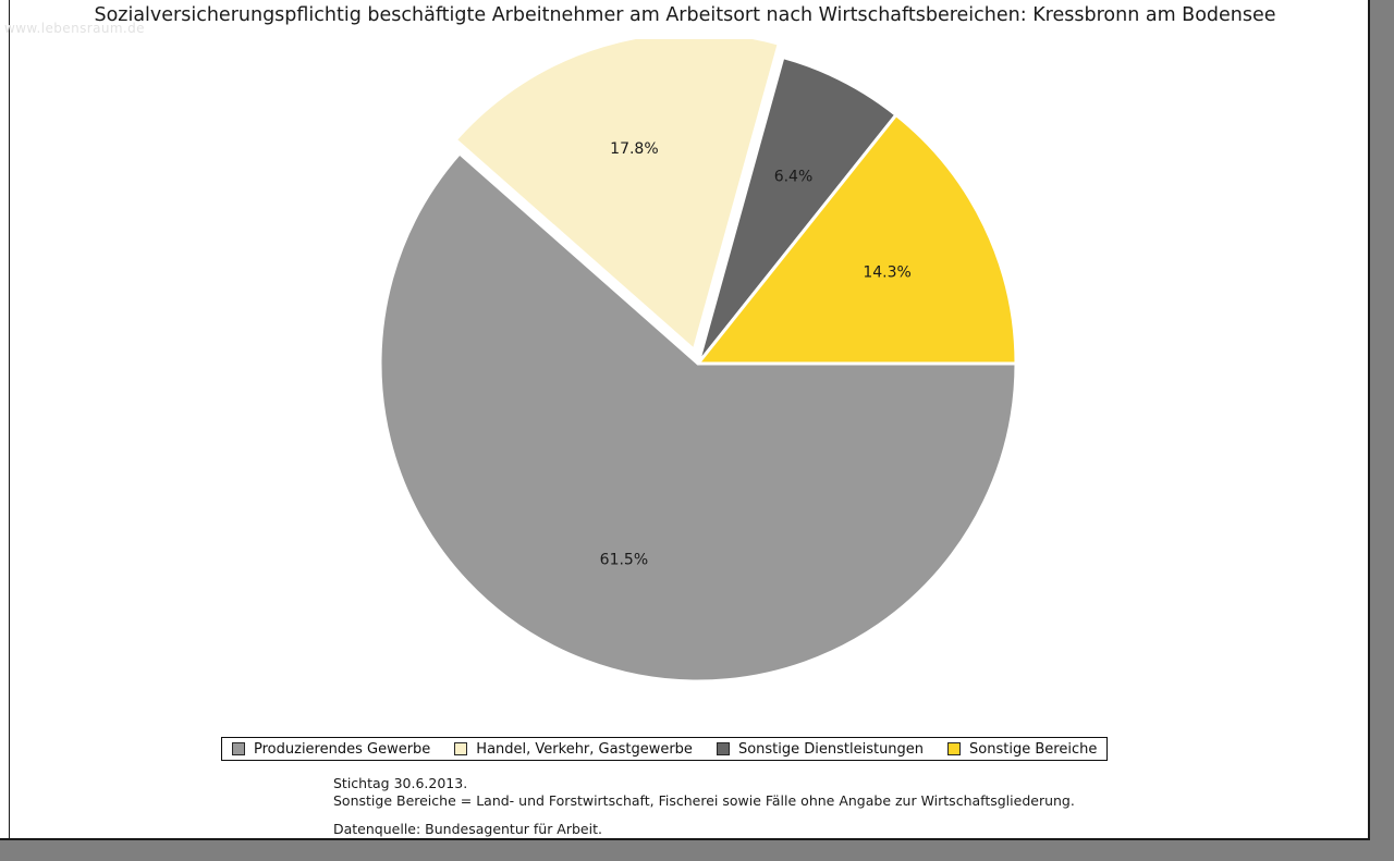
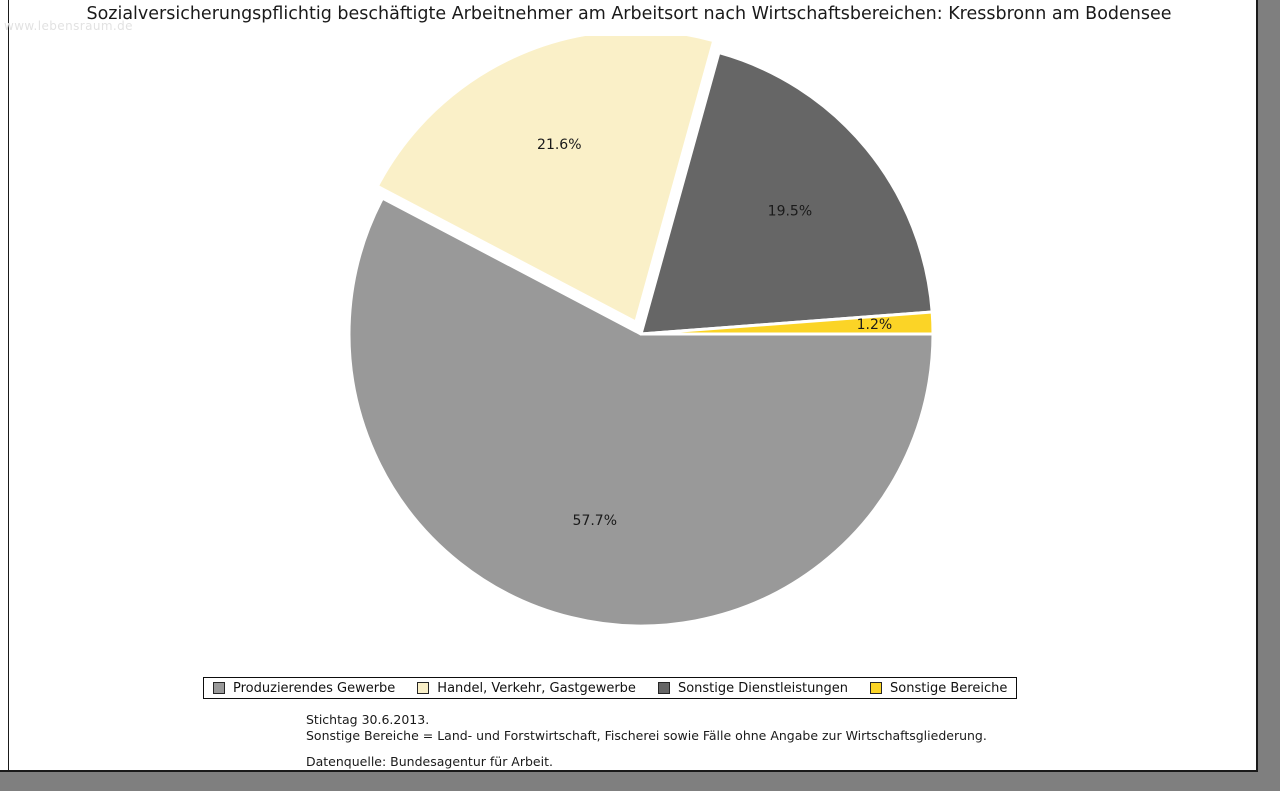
Produzierendes Gewerbe: 61.5% -> 57.7%
Handel, Verkehr, Gastgewerbe: 17.8% -> 21.6%
Sonstige Dienstleistungen: 6.4% -> 19.5%
Sonstige Bereiche: 14.3% -> 1.2%
